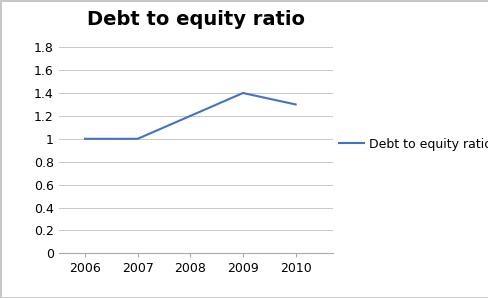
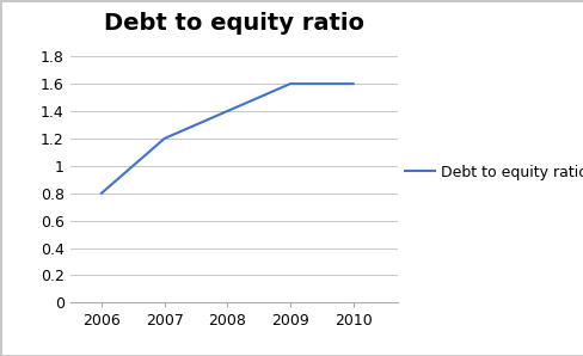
2006: 1.0 -> 0.8
2007: 1.0 -> 1.2
2008: 1.2 -> 1.4
2009: 1.4 -> 1.6
2010: 1.3 -> 1.6
